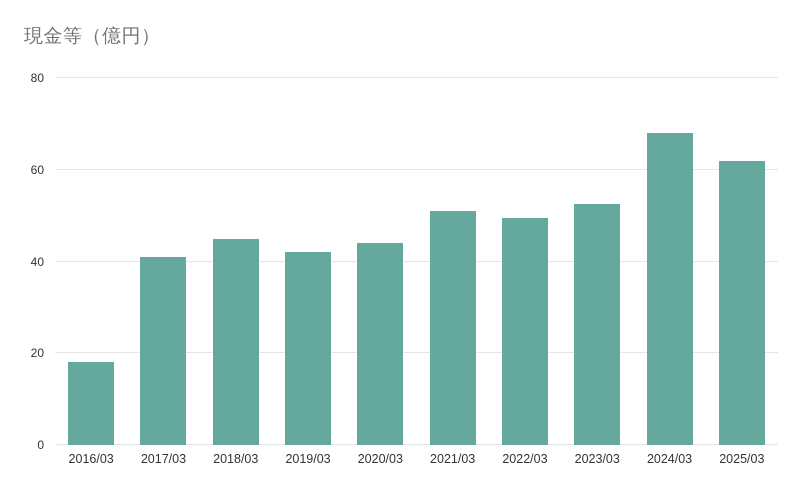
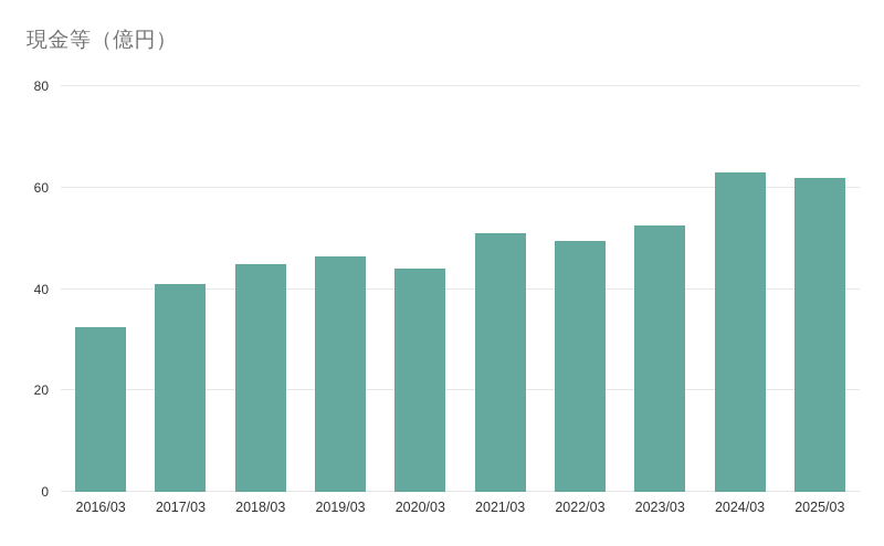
2016/03: 18 -> 32
2019/03: 42 -> 46
2024/03: 68 -> 63
